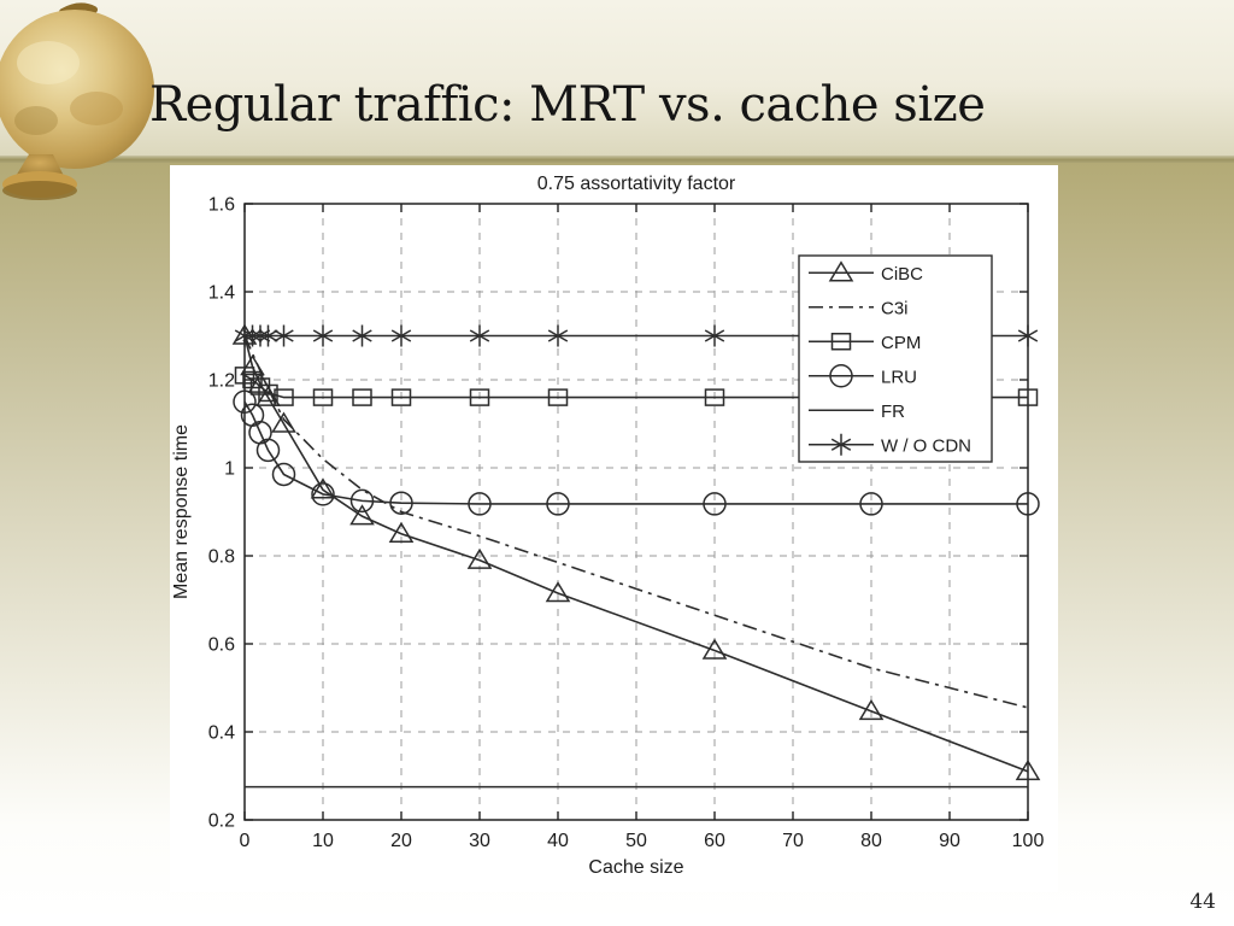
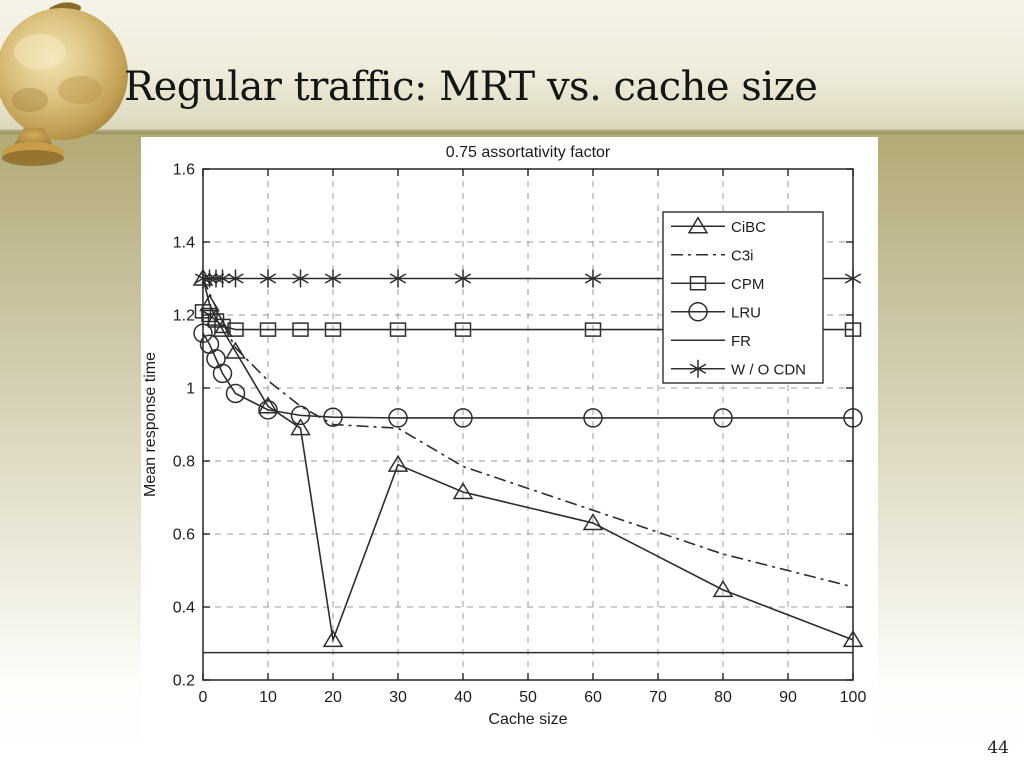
CiBC/20: 0.85 -> 0.31
C3i/30: 0.84 -> 0.89
CiBC/60: 0.58 -> 0.63
